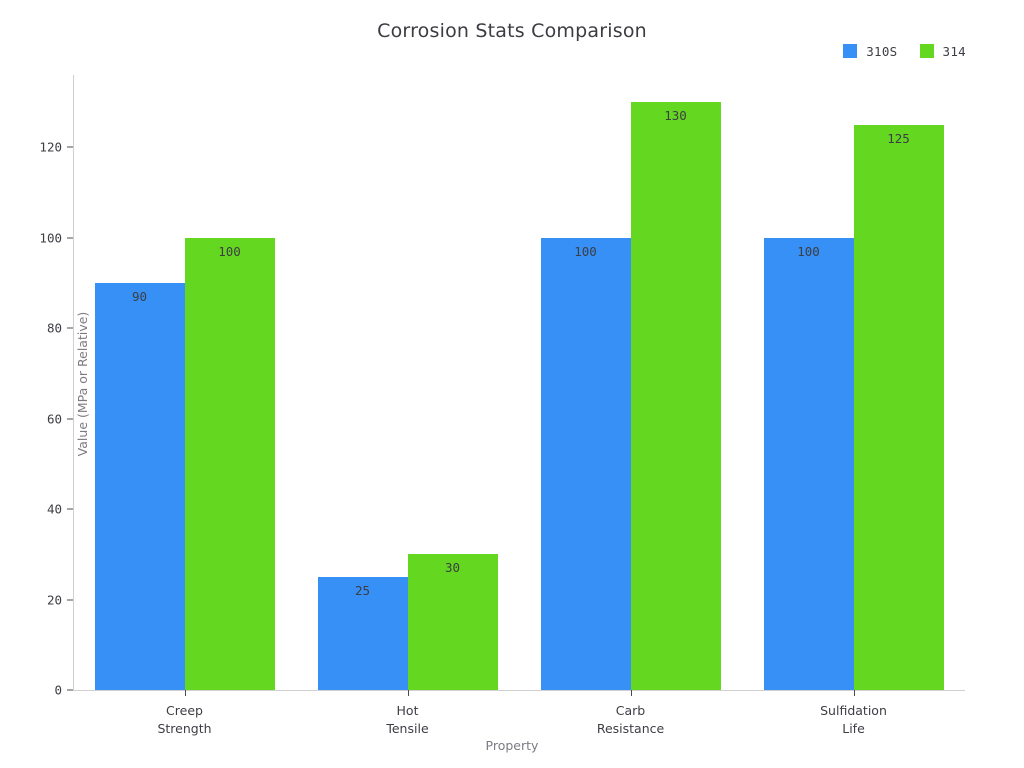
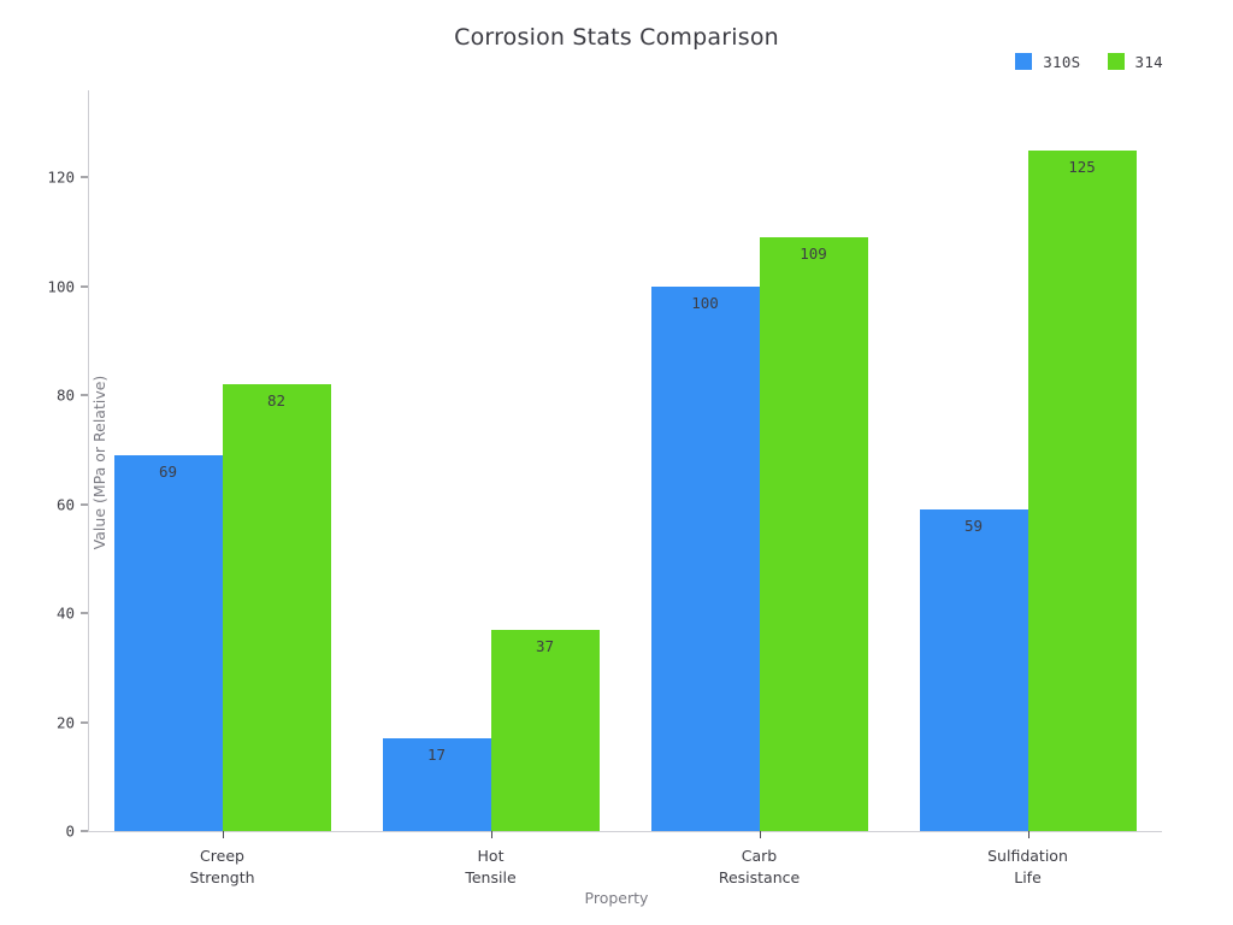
310S/Creep Strength: 90 -> 69
314/Creep Strength: 100 -> 82
310S/Hot Tensile: 25 -> 17
314/Hot Tensile: 30 -> 37
314/Carb Resistance: 130 -> 109
310S/Sulfidation Life: 100 -> 59
